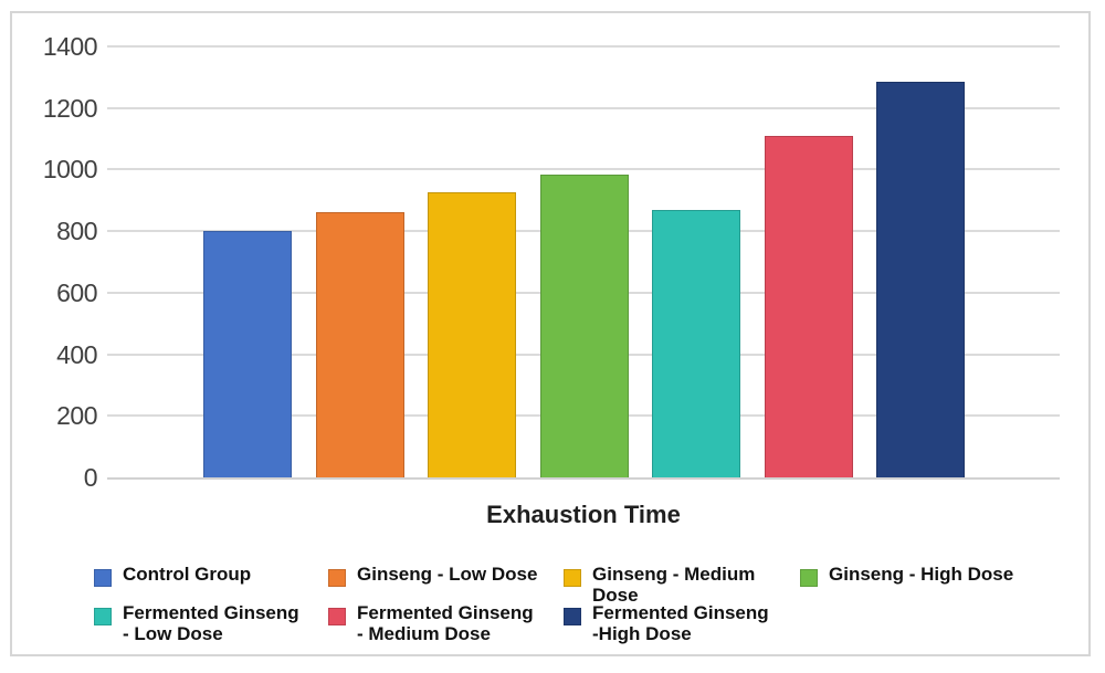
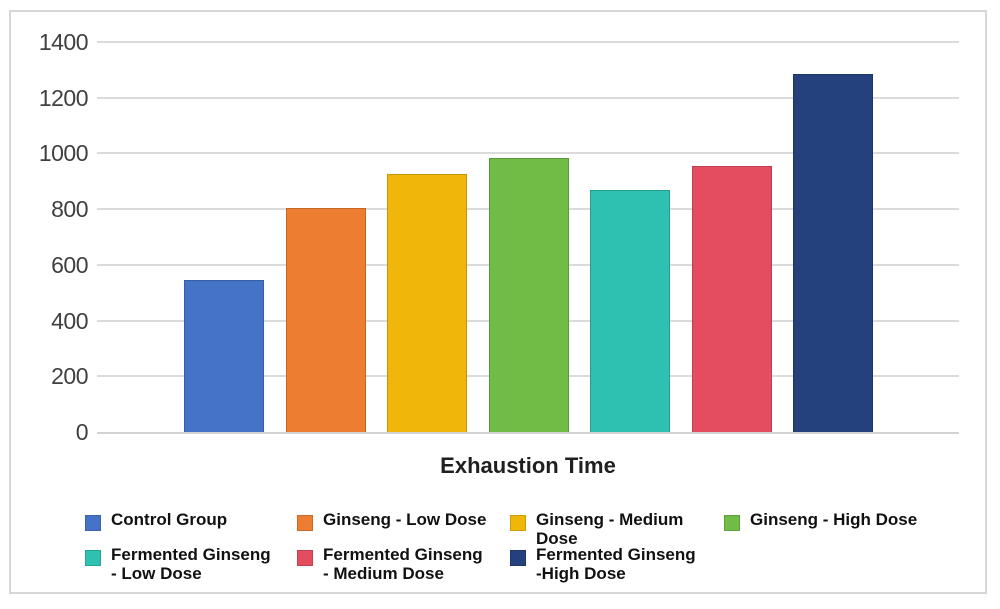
Control Group: 800 -> 540
Ginseng - Low Dose: 860 -> 800
Fermented Ginseng - Medium Dose: 1110 -> 960
